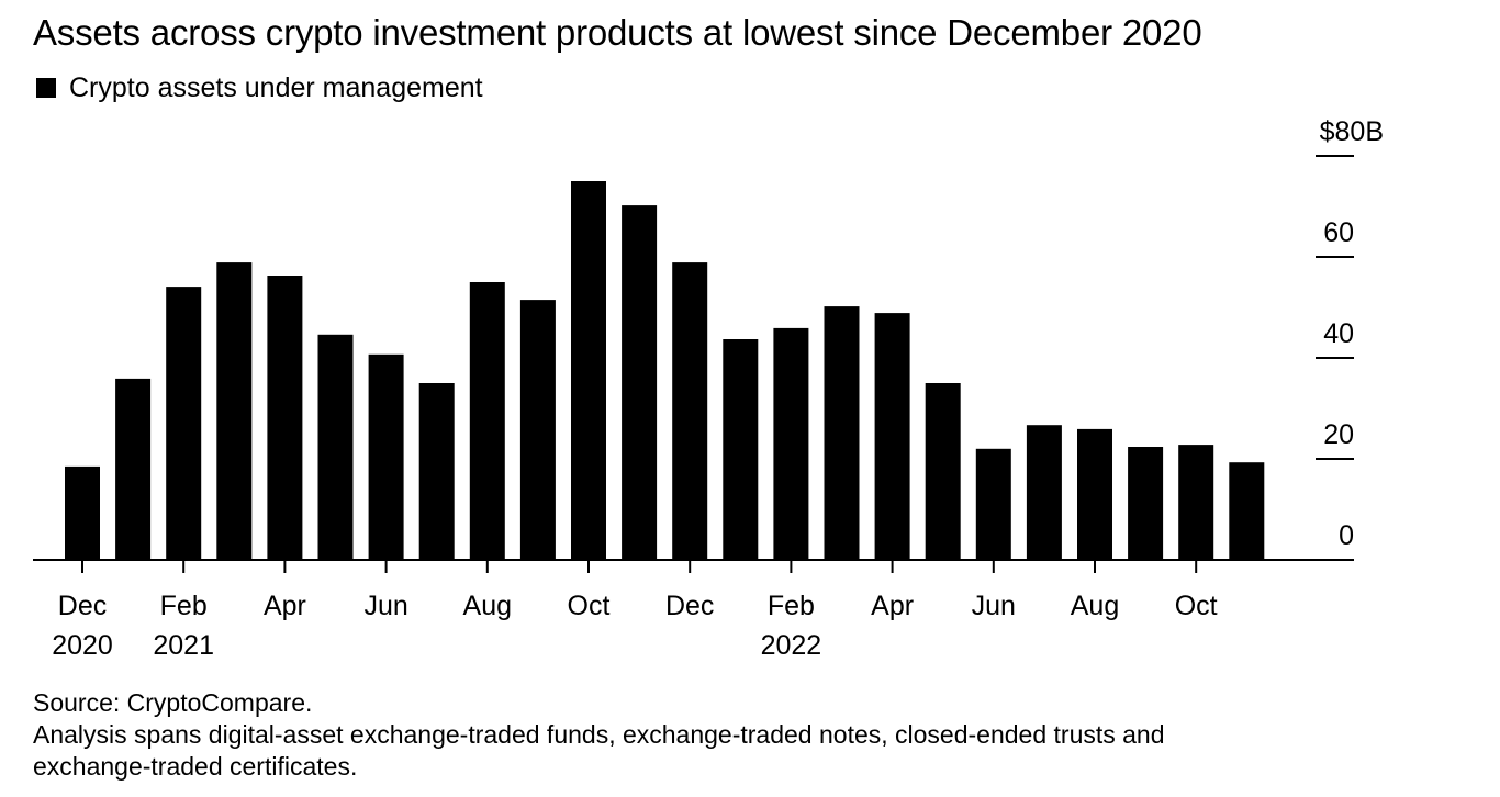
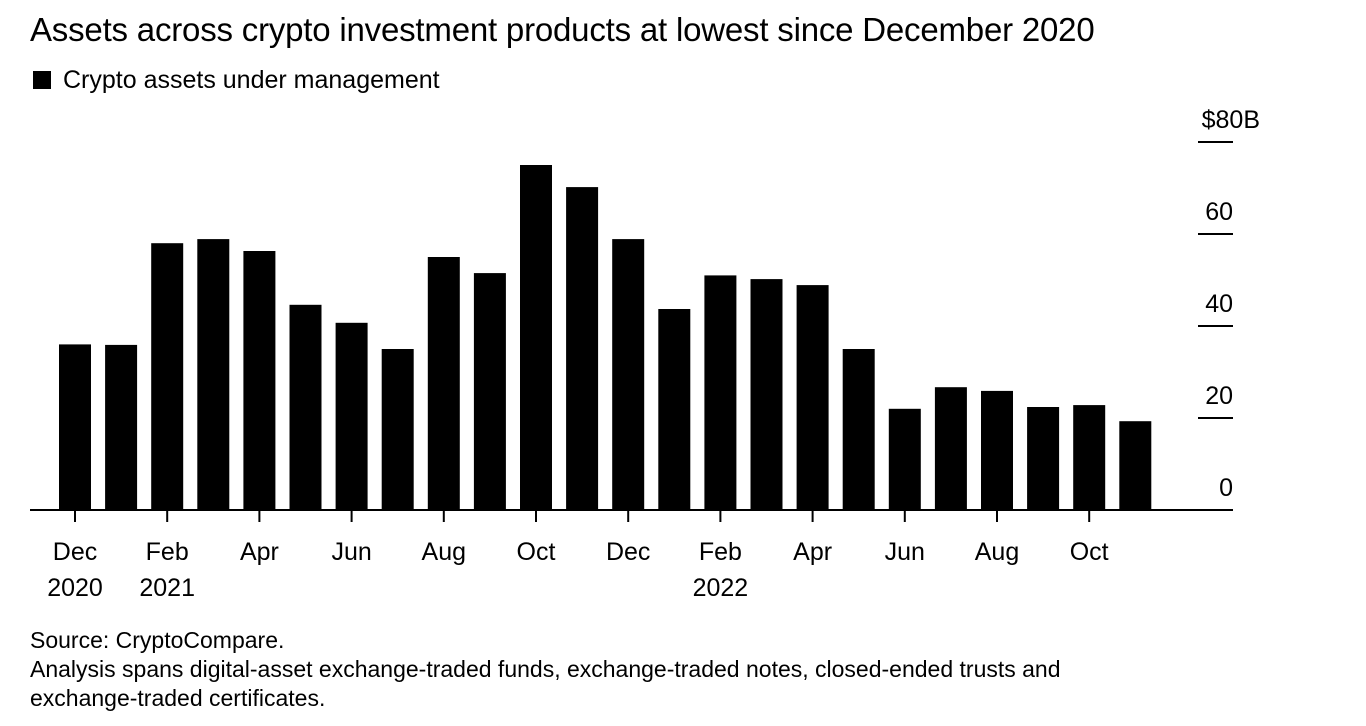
Dec 2020: 18 -> 36
Feb 2021: 54 -> 58
Feb 2022: 46 -> 51
